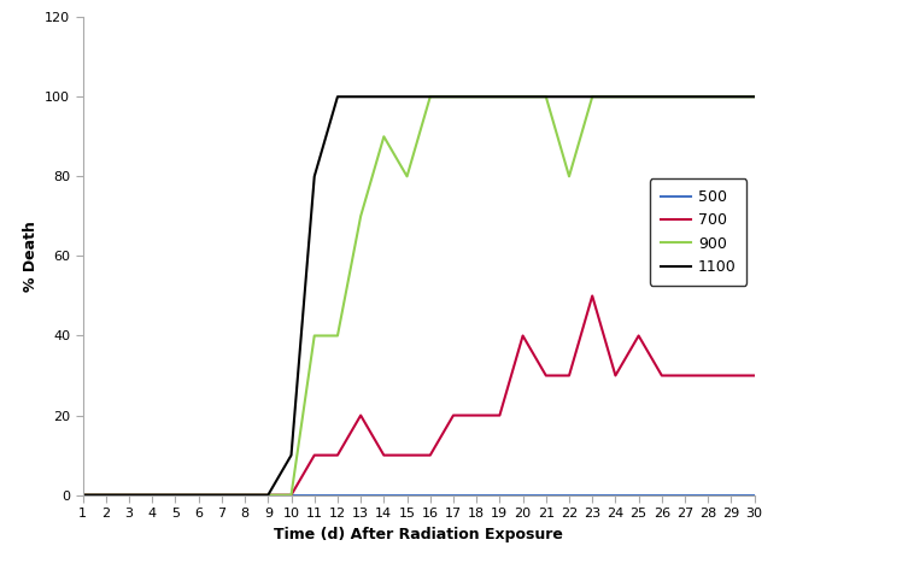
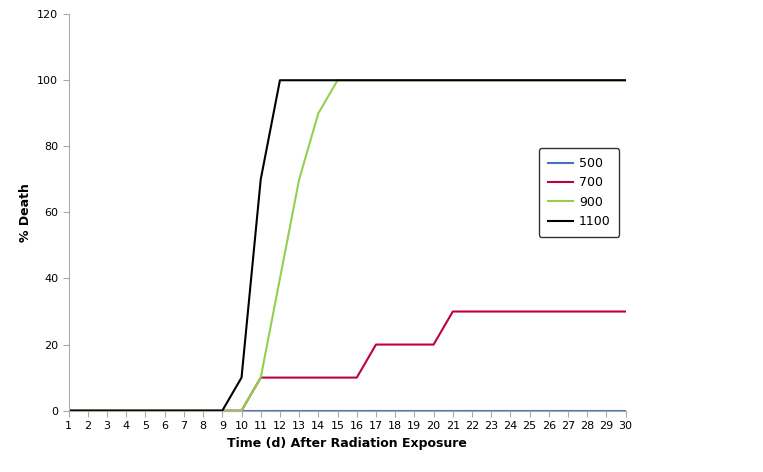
900/11: 40 -> 10
1100/11: 80 -> 70
700/13: 20 -> 10
900/15: 80 -> 100
700/20: 40 -> 20
900/22: 80 -> 100
700/23: 50 -> 30
700/25: 40 -> 30
